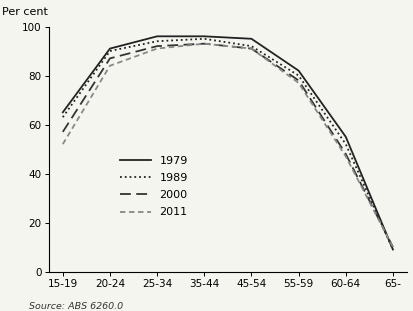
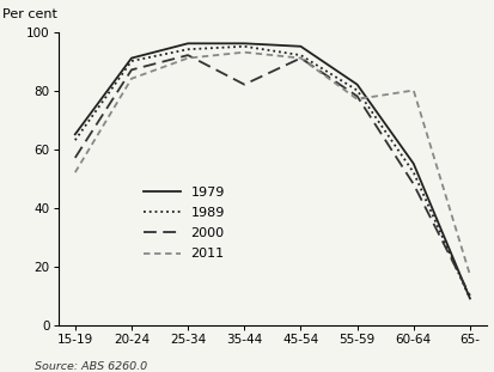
2000/35-44: 93 -> 82
2011/60-64: 47 -> 80
2011/65-: 10 -> 17
